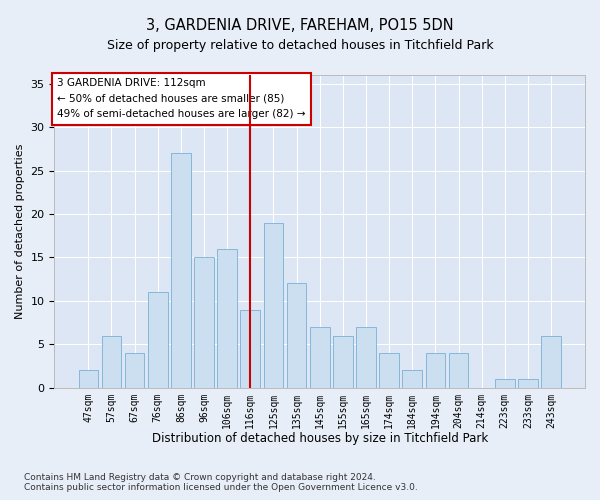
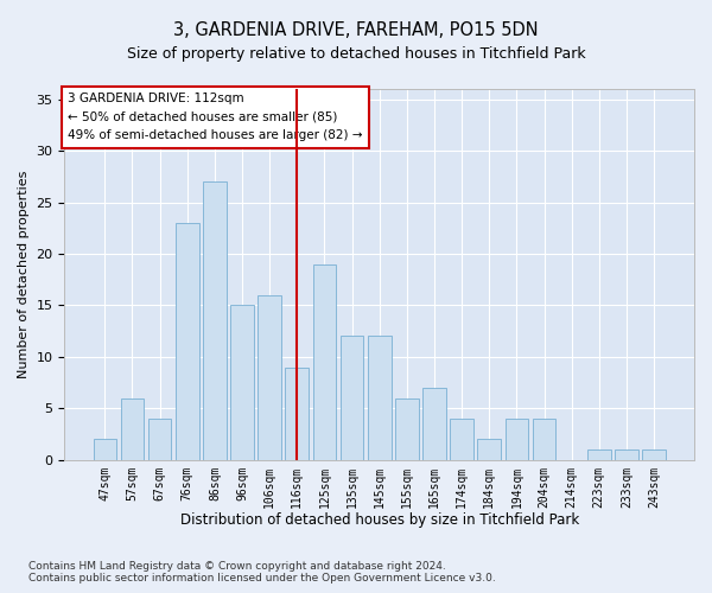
76sqm: 11 -> 23
145sqm: 7 -> 12
243sqm: 6 -> 1
